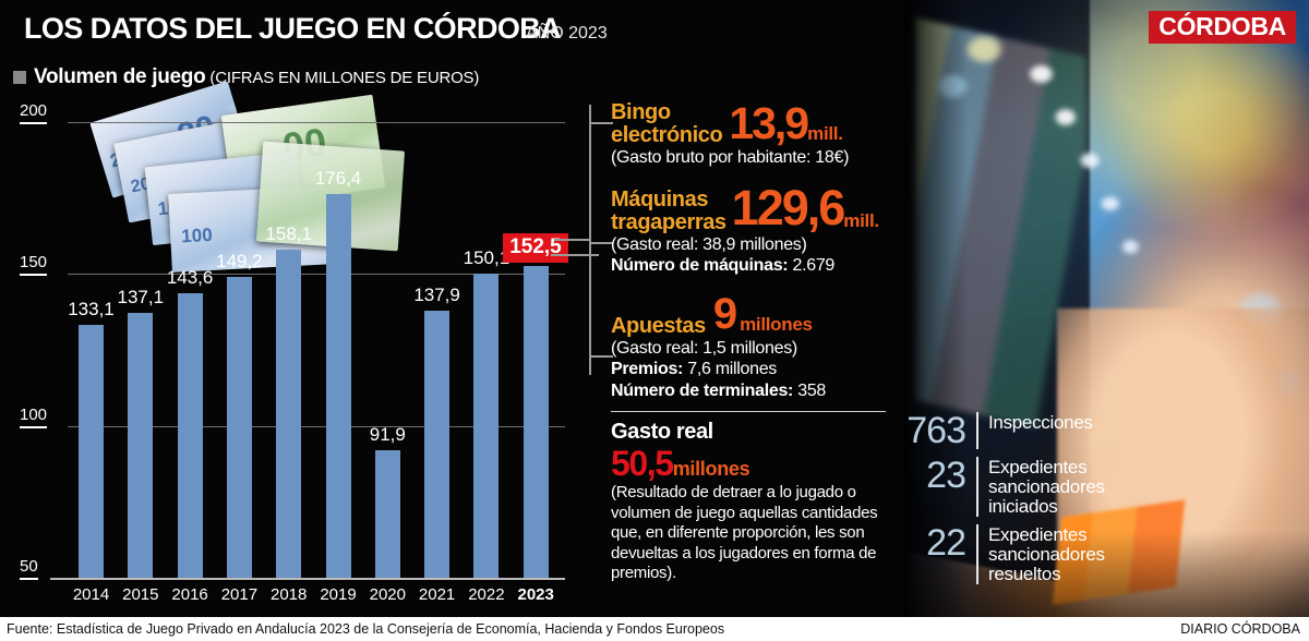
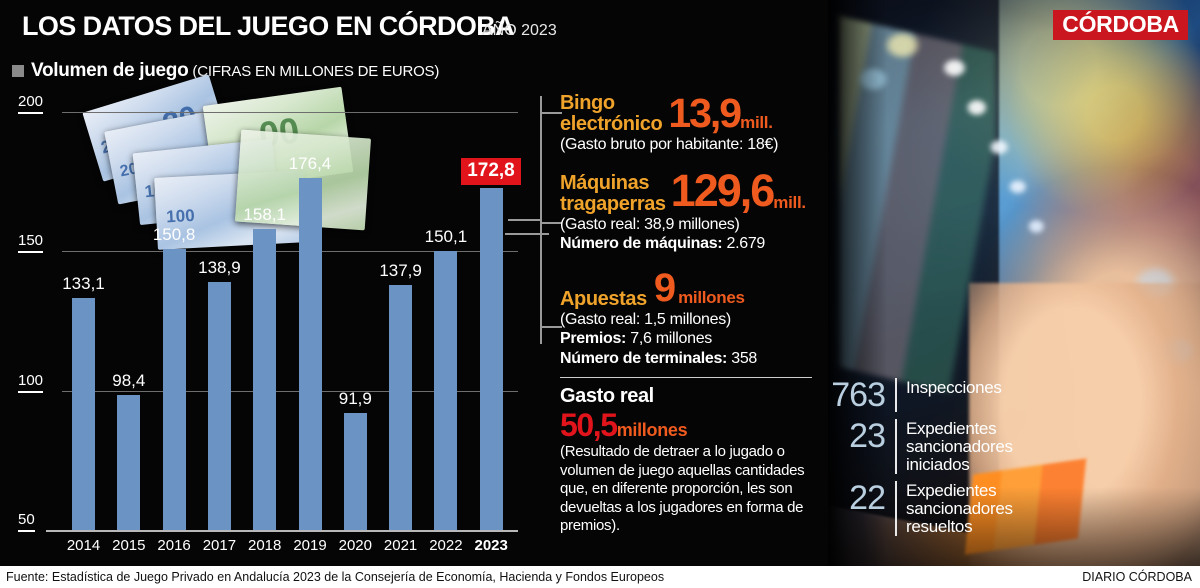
2015: 137,1 -> 98,4
2016: 143,6 -> 150,8
2017: 149,2 -> 138,9
2023: 152,5 -> 172,8
